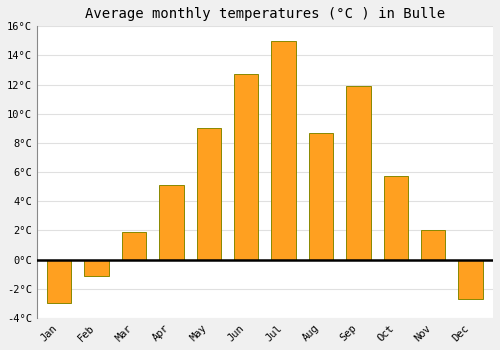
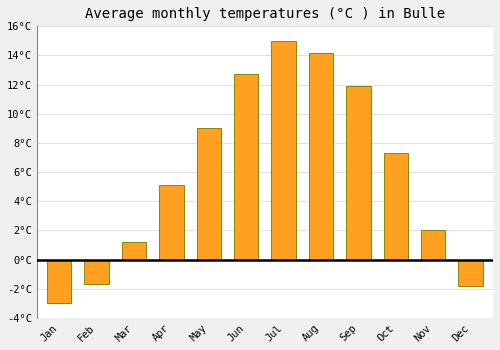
Feb: -1.1°C -> -1.7°C
Mar: 1.9°C -> 1.2°C
Aug: 8.7°C -> 14.2°C
Oct: 5.7°C -> 7.3°C
Dec: -2.7°C -> -1.8°C
